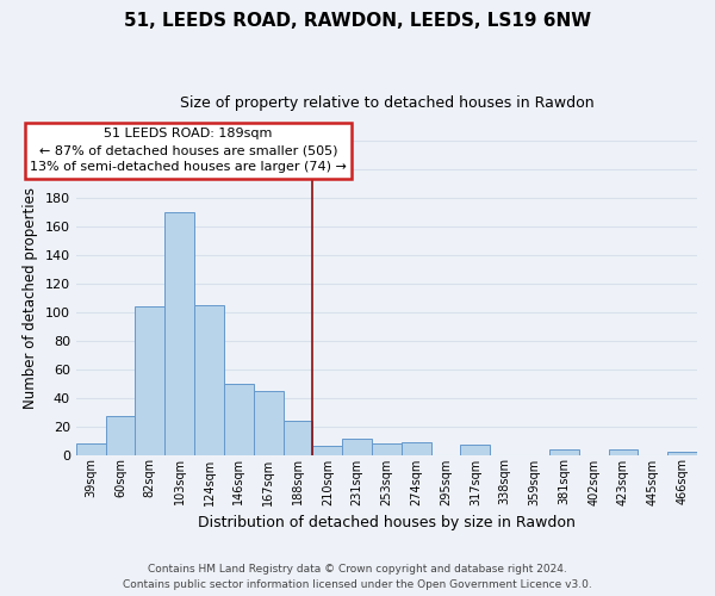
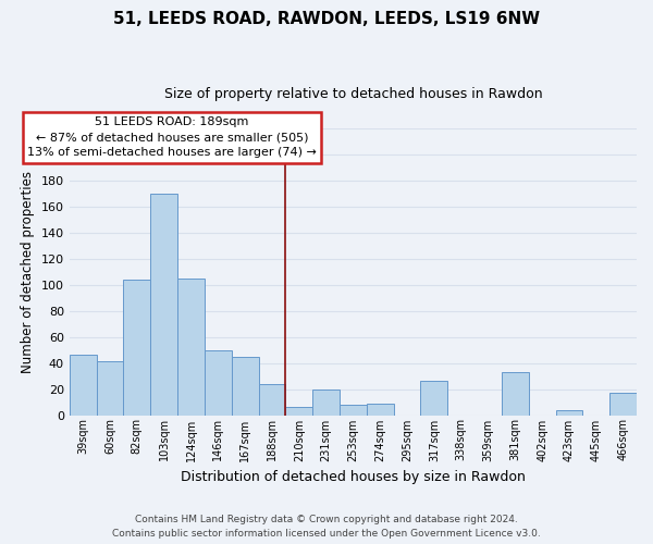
39sqm: 8 -> 46
60sqm: 27 -> 41
231sqm: 11 -> 20
317sqm: 7 -> 26
381sqm: 4 -> 33
466sqm: 2 -> 17
